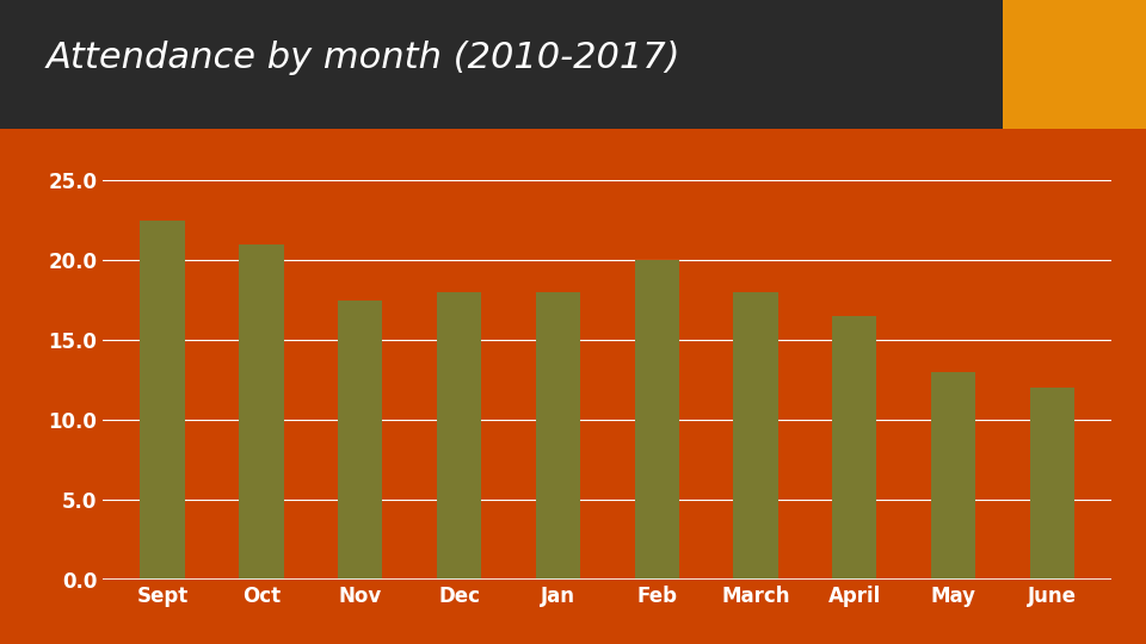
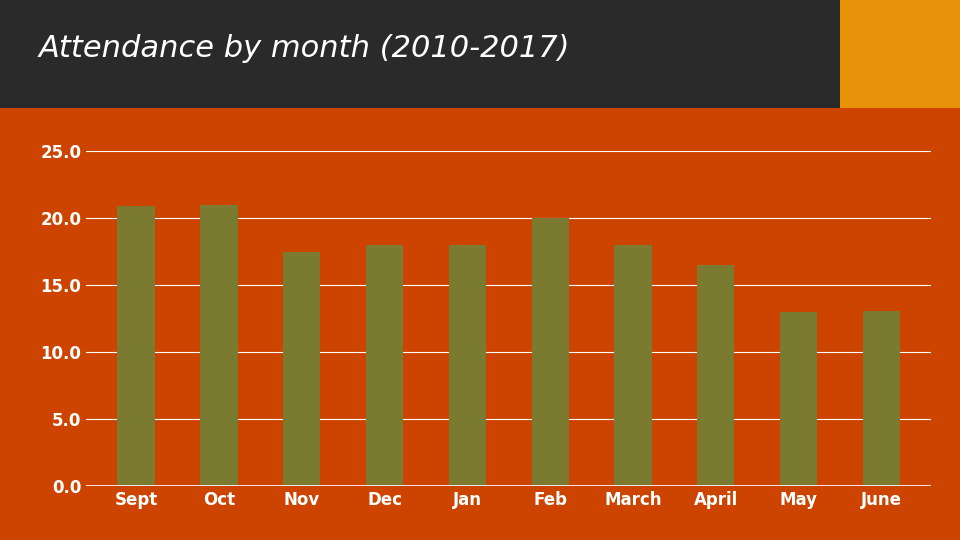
Sept: 22.5 -> 20.9
June: 12.0 -> 13.1
